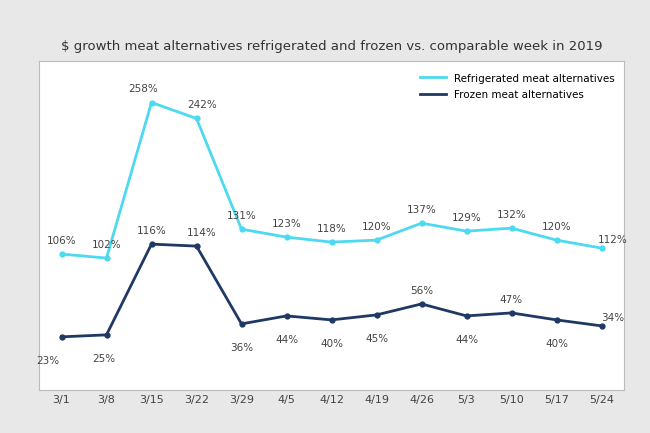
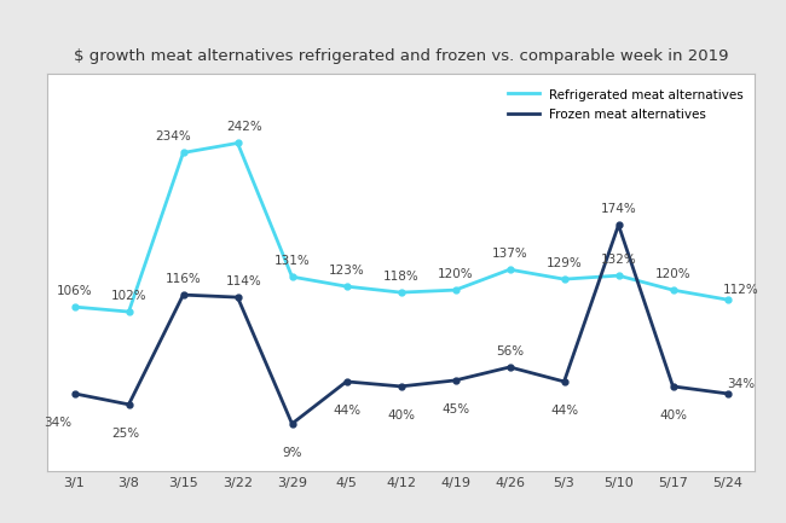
Frozen meat alternatives/3/1: 23% -> 34%
Refrigerated meat alternatives/3/15: 258% -> 234%
Frozen meat alternatives/3/29: 36% -> 9%
Frozen meat alternatives/5/10: 47% -> 174%
